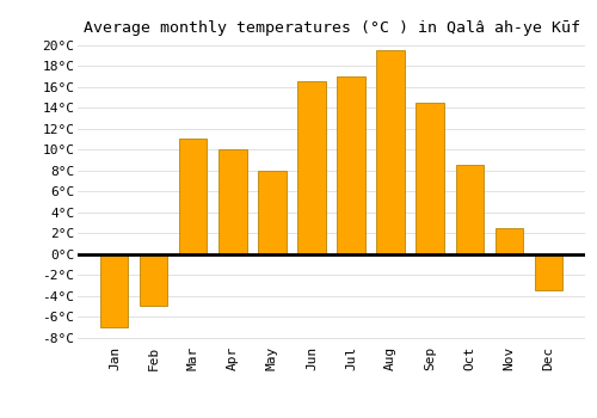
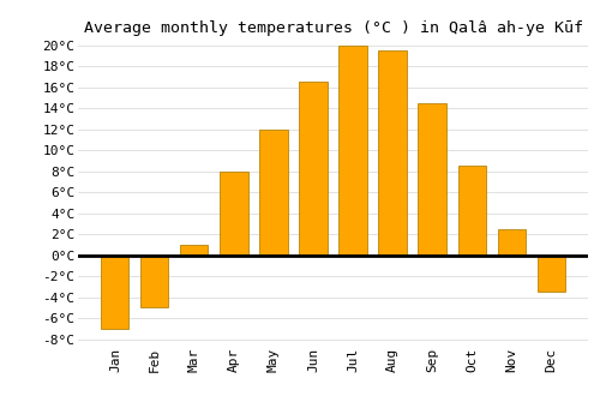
Mar: 11.0°C -> 1.0°C
Apr: 10.0°C -> 8.0°C
May: 8.0°C -> 12.0°C
Jul: 17.0°C -> 20.0°C
